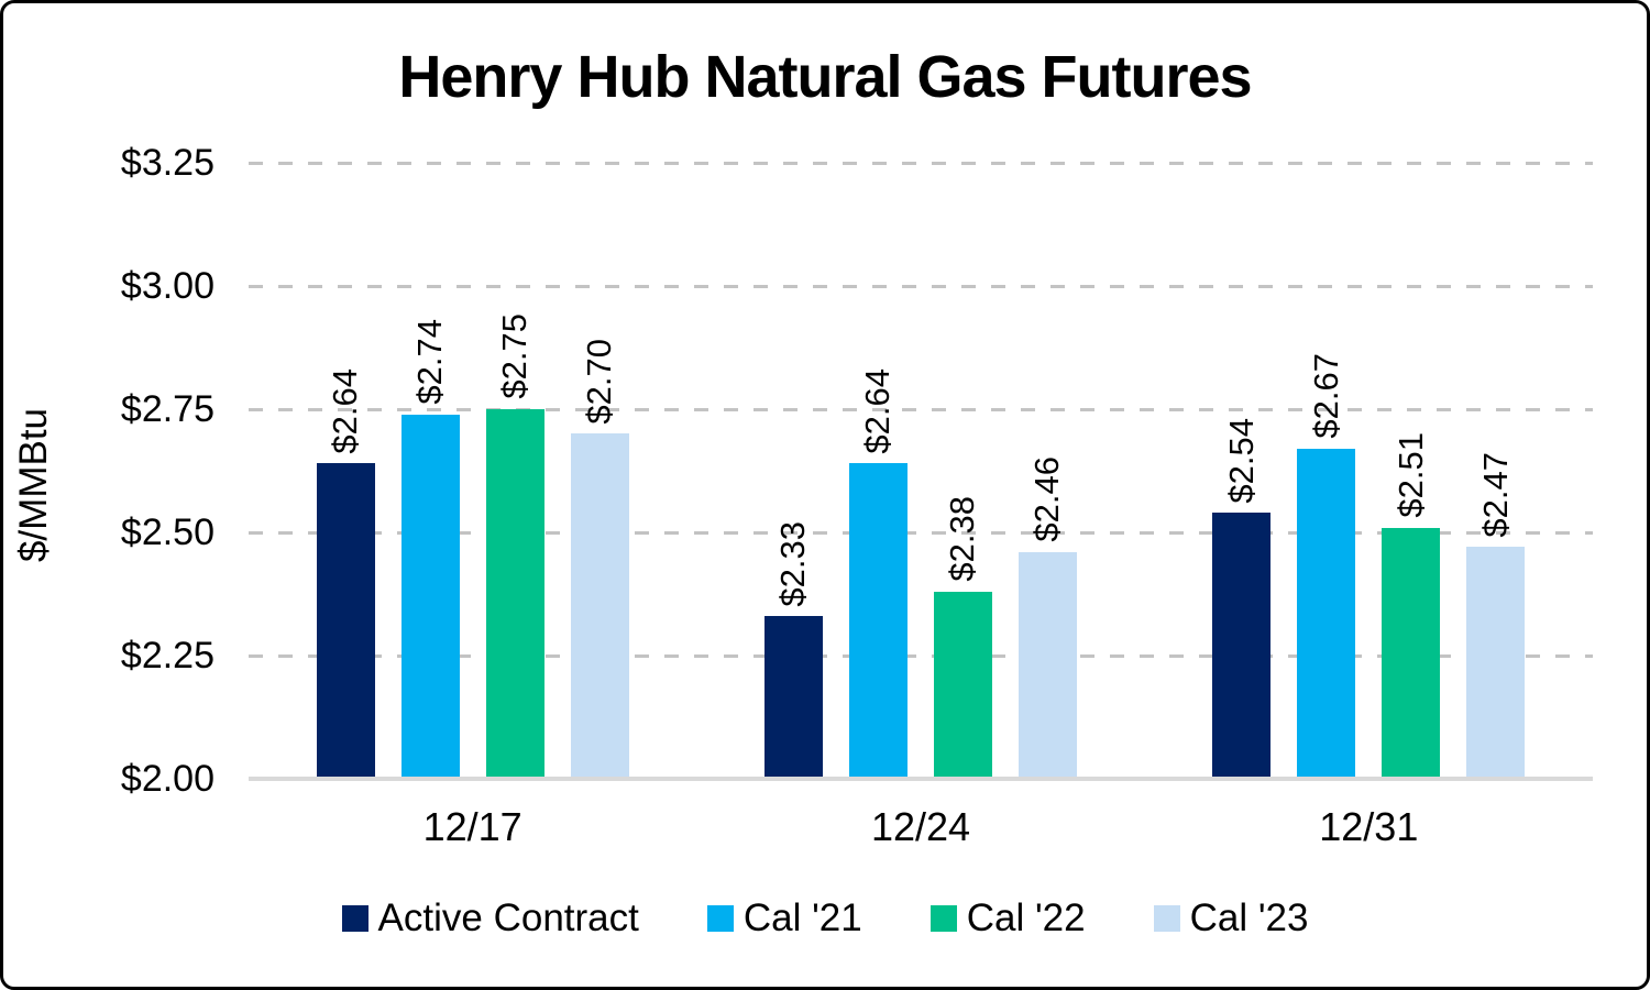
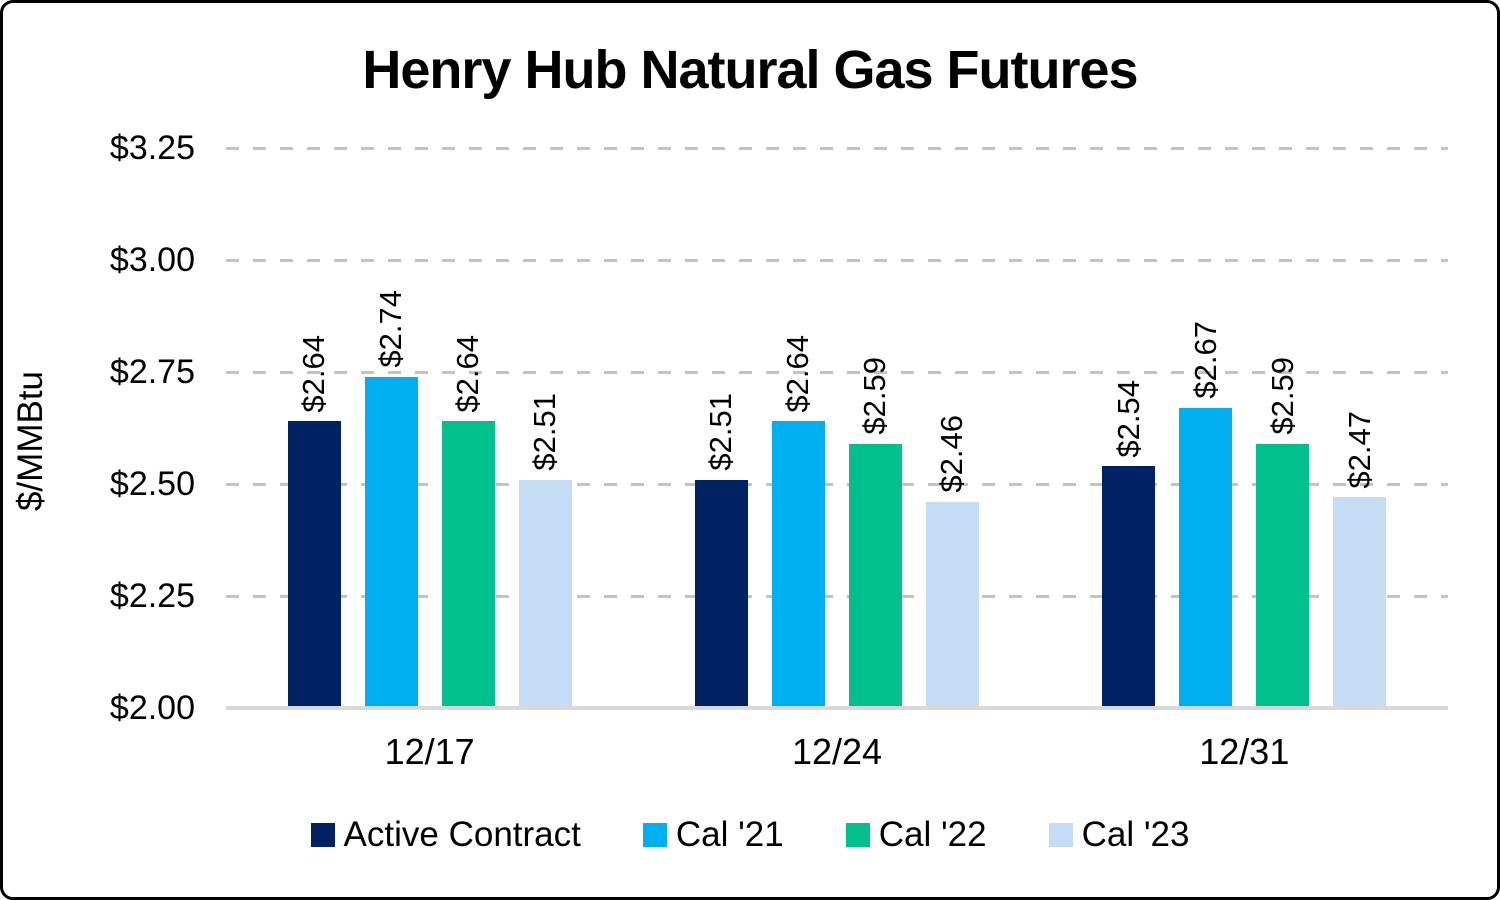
Cal '22/12/17: $2.75 -> $2.64
Cal '23/12/17: $2.70 -> $2.51
Active Contract/12/24: $2.33 -> $2.51
Cal '22/12/24: $2.38 -> $2.59
Cal '22/12/31: $2.51 -> $2.59
